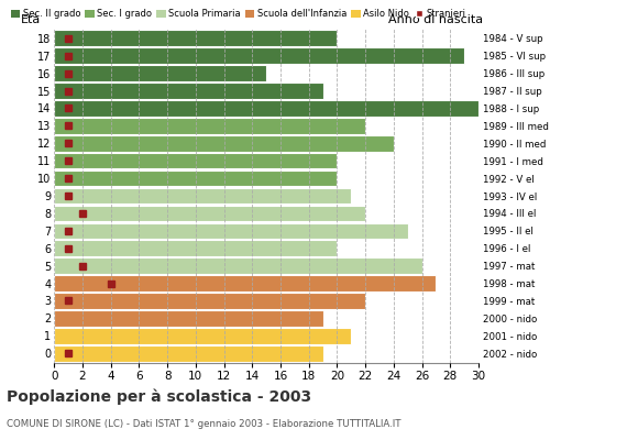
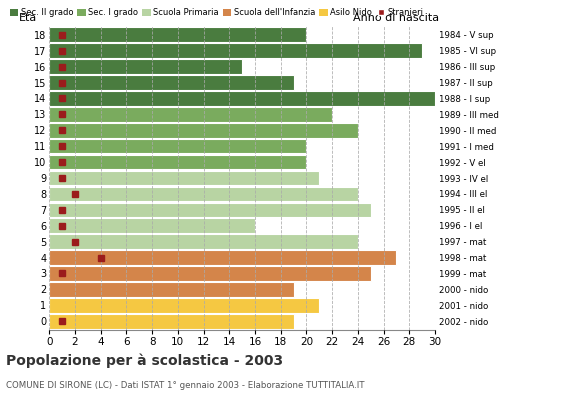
8: 22 -> 24
6: 20 -> 16
5: 26 -> 24
3: 22 -> 25
